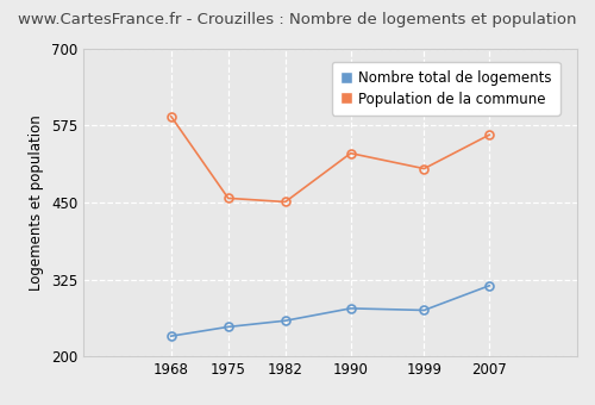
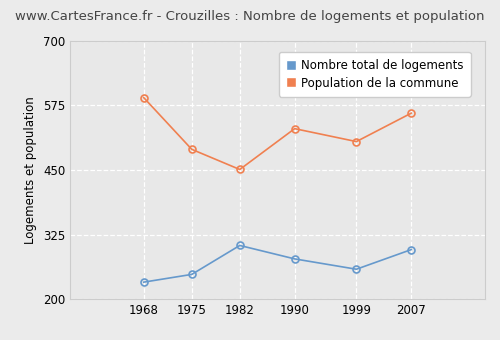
Population de la commune/1975: 457 -> 490
Nombre total de logements/1982: 258 -> 304
Nombre total de logements/1999: 275 -> 258
Nombre total de logements/2007: 315 -> 296
